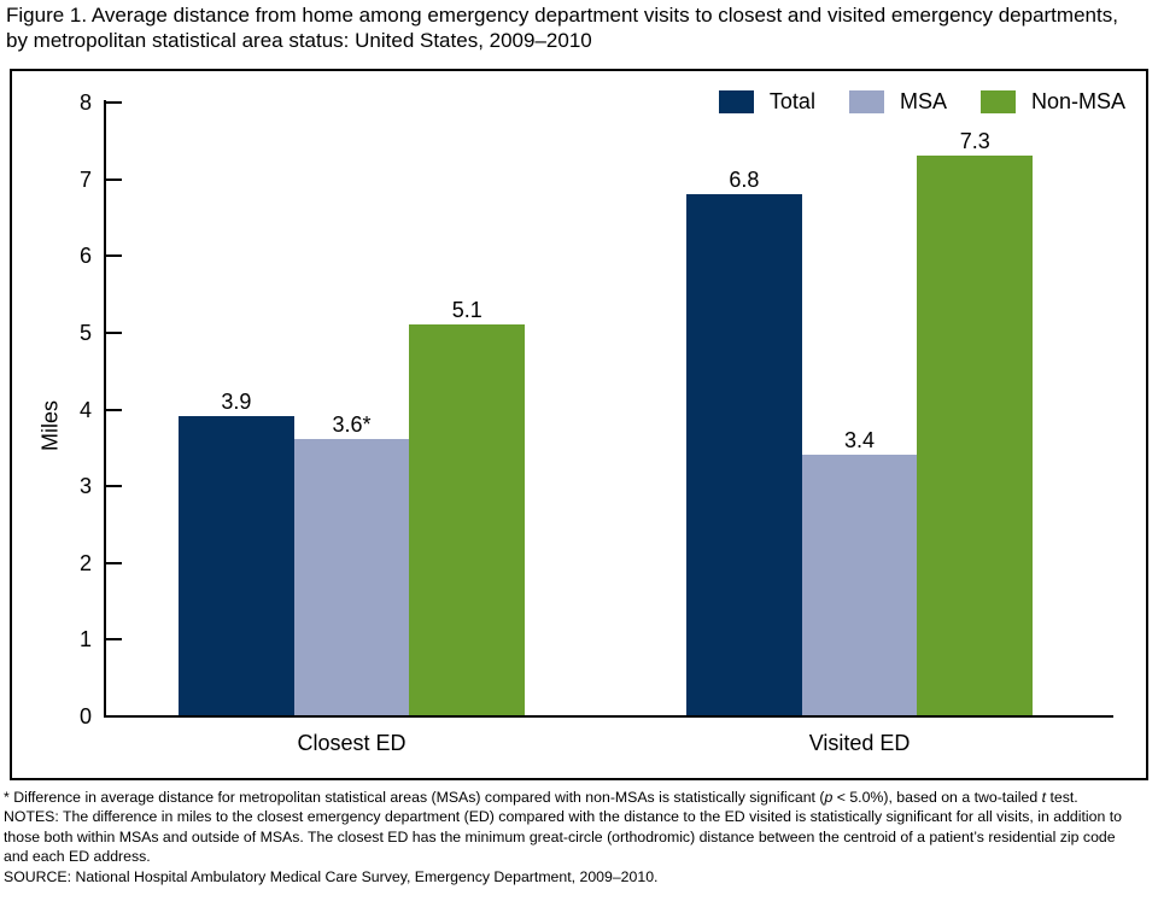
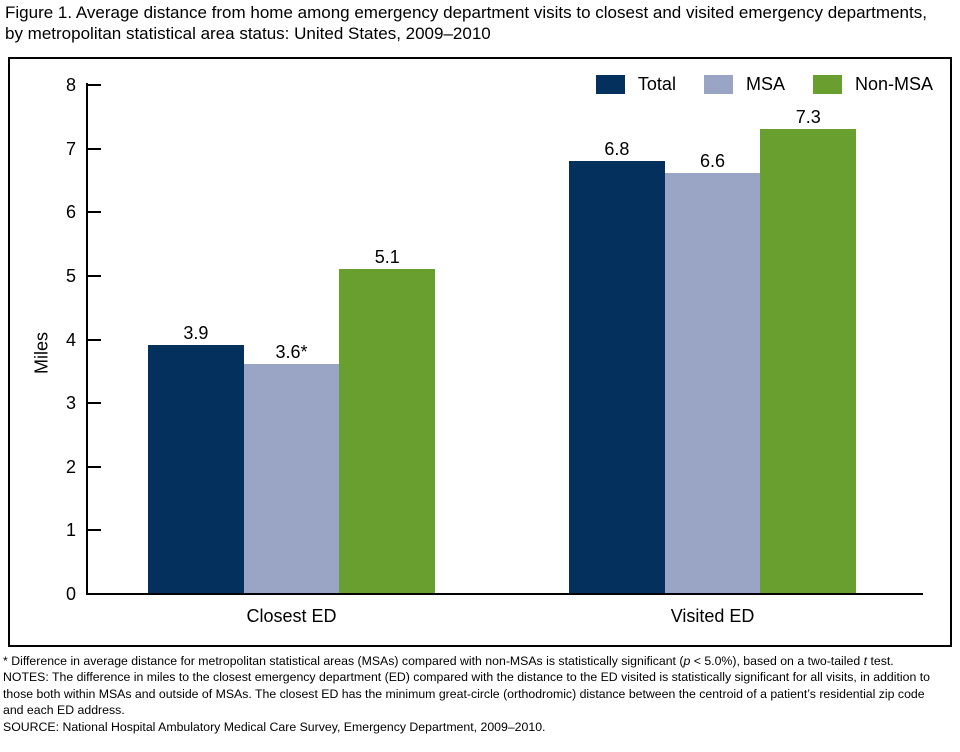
MSA/Visited ED: 3.4 -> 6.6
